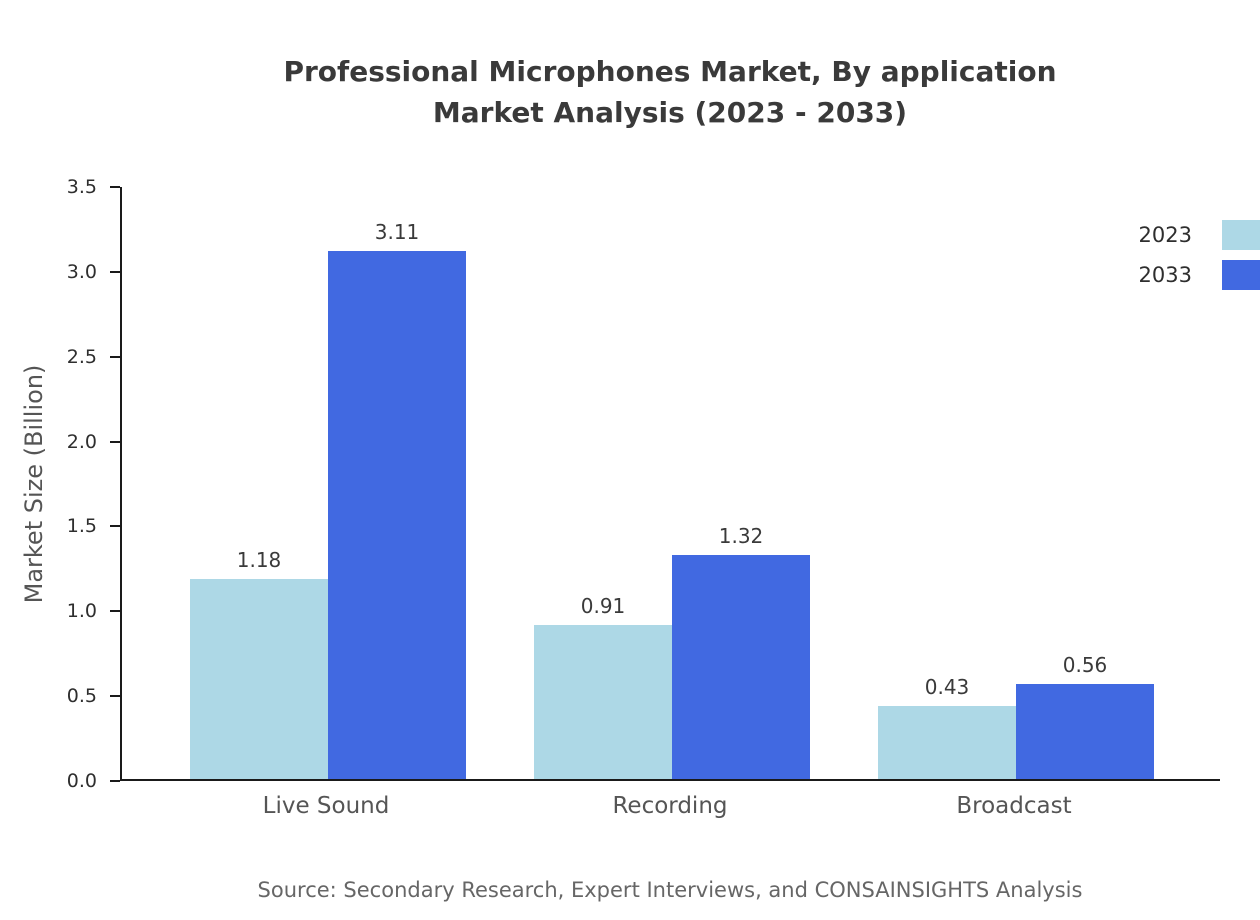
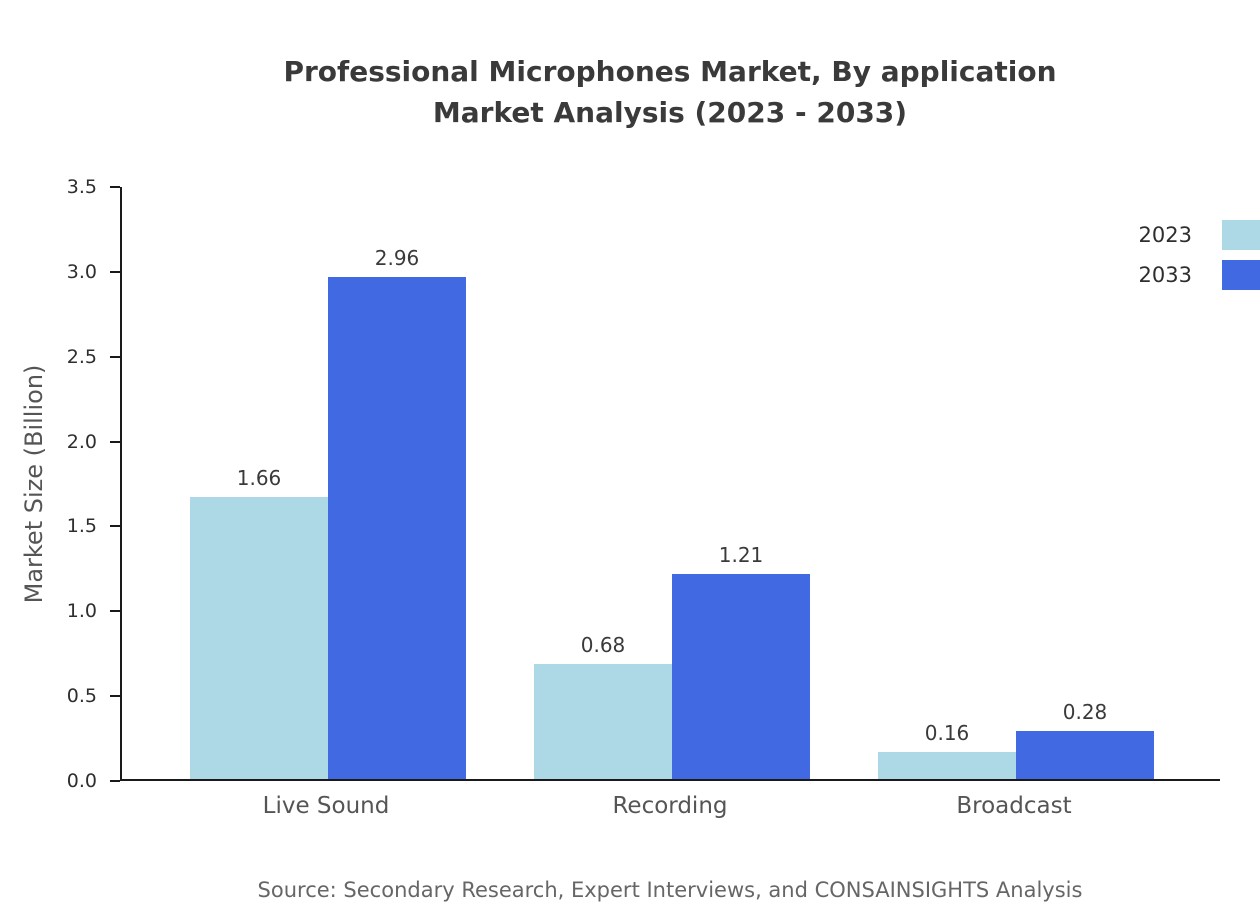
2023/Live Sound: 1.18 -> 1.66
2033/Live Sound: 3.11 -> 2.96
2023/Recording: 0.91 -> 0.68
2033/Recording: 1.32 -> 1.21
2023/Broadcast: 0.43 -> 0.16
2033/Broadcast: 0.56 -> 0.28
